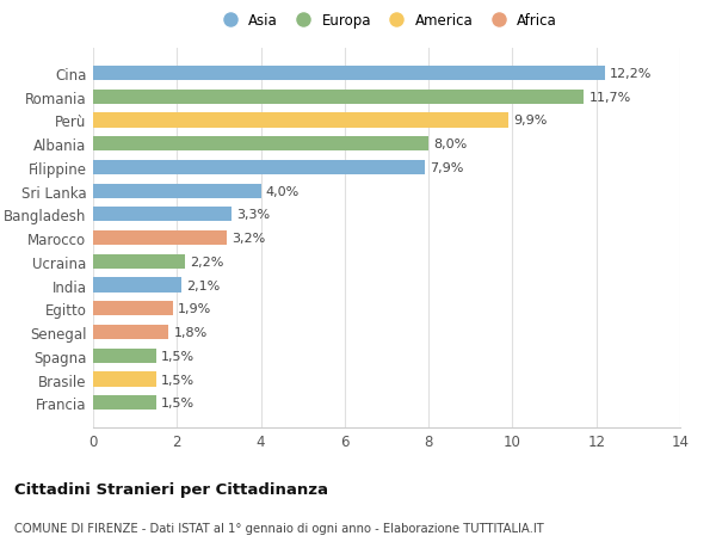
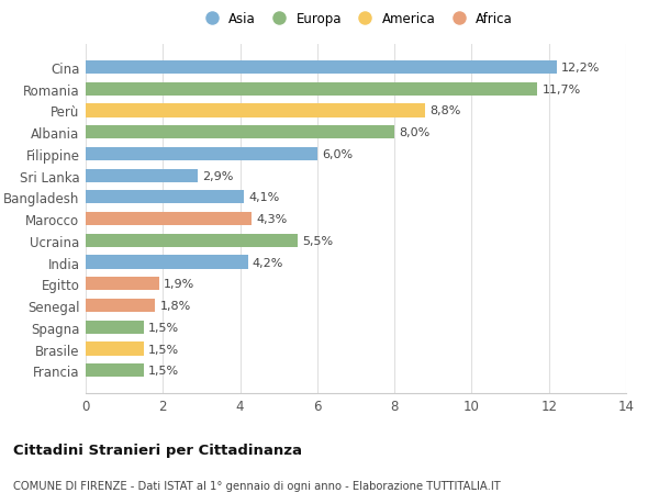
Perù: 9,9% -> 8,8%
Filippine: 7,9% -> 6,0%
Sri Lanka: 4,0% -> 2,9%
Bangladesh: 3,3% -> 4,1%
Marocco: 3,2% -> 4,3%
Ucraina: 2,2% -> 5,5%
India: 2,1% -> 4,2%
